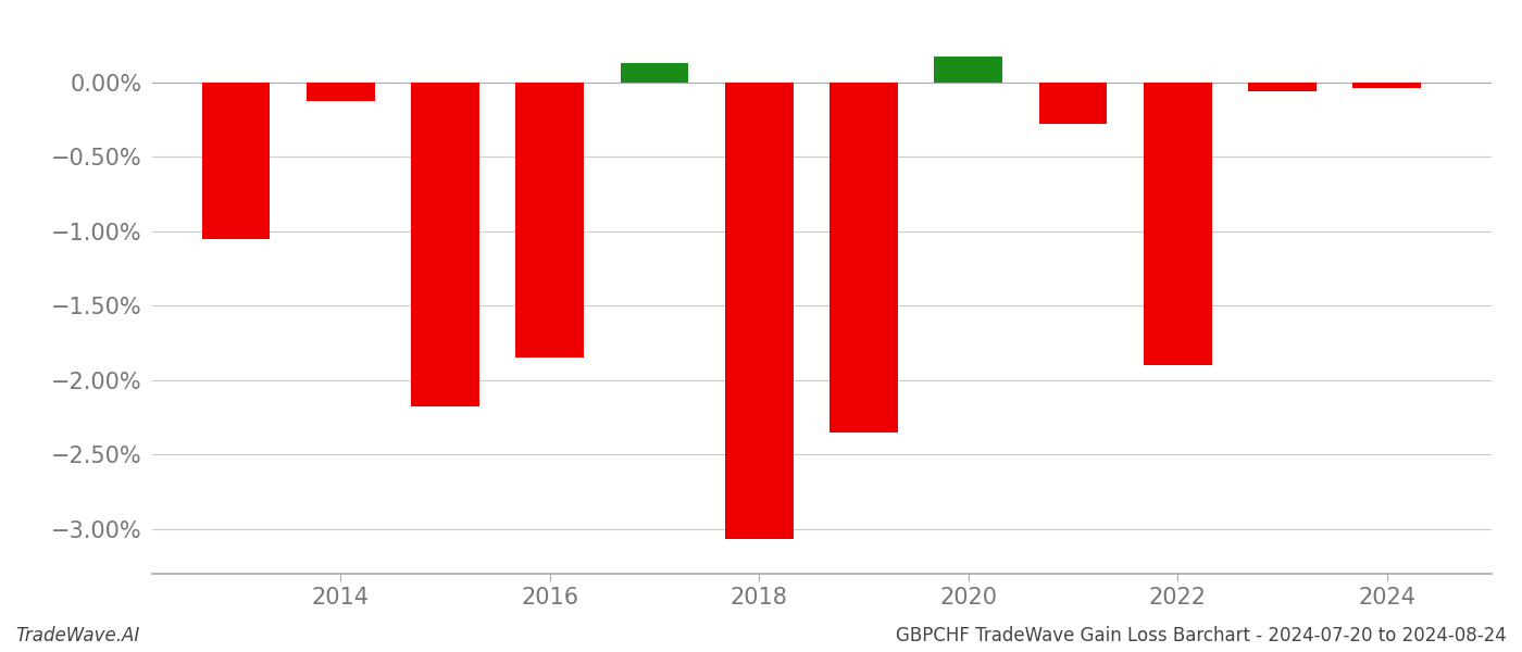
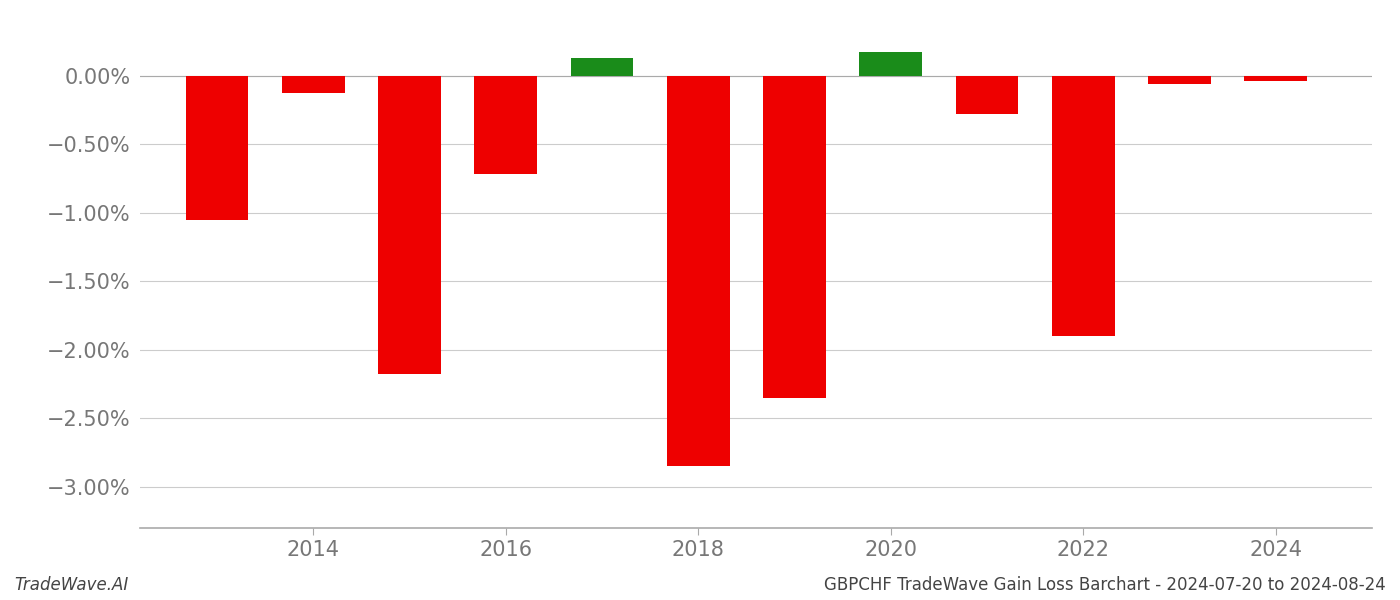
2016: -1.85% -> -0.72%
2018: -3.07% -> -2.85%
